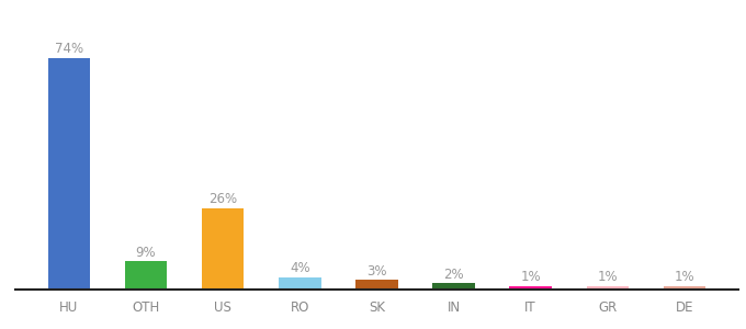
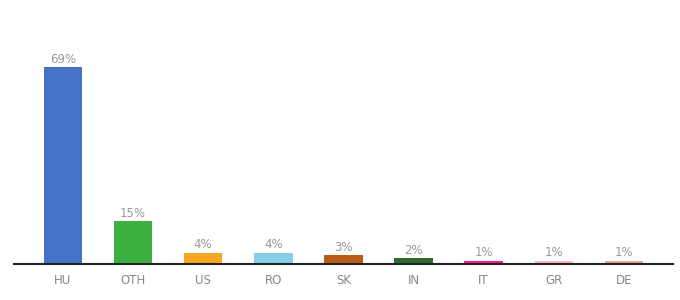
HU: 74% -> 69%
OTH: 9% -> 15%
US: 26% -> 4%
